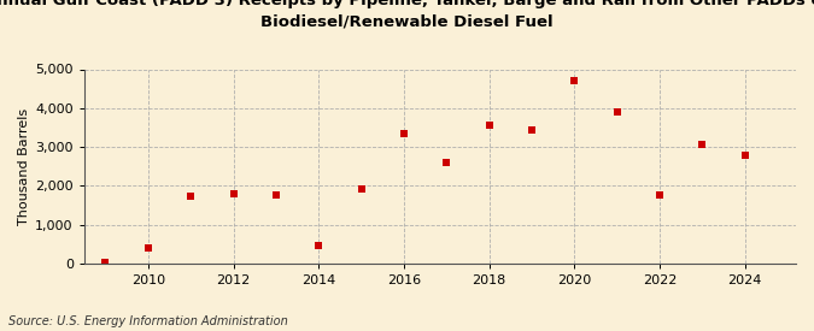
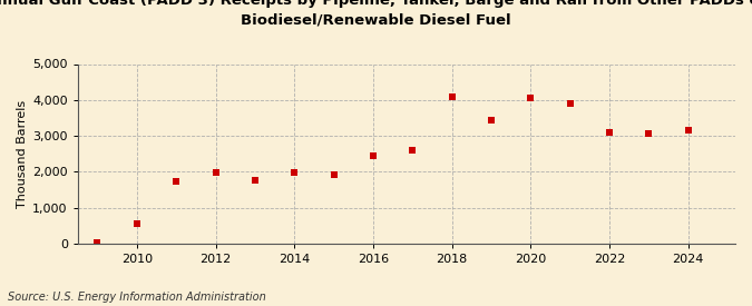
2010: 400 -> 570
2012: 1,800 -> 1,980
2014: 450 -> 1,980
2016: 3,350 -> 2,430
2018: 3,550 -> 4,100
2020: 4,700 -> 4,050
2022: 1,750 -> 3,100
2024: 2,800 -> 3,150
